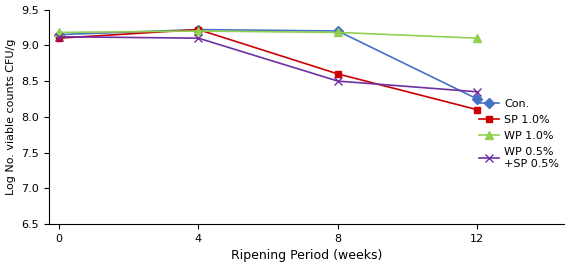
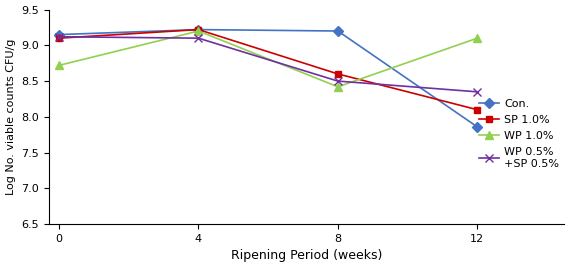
WP 1.0%/0: 9.18 -> 8.72
WP 1.0%/8: 9.18 -> 8.42
Con./12: 8.25 -> 7.86
